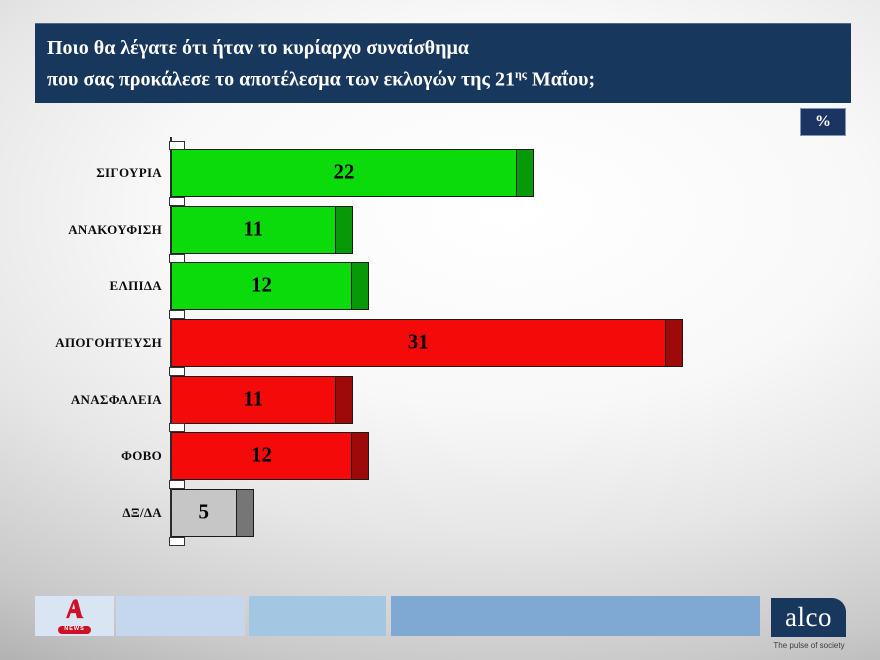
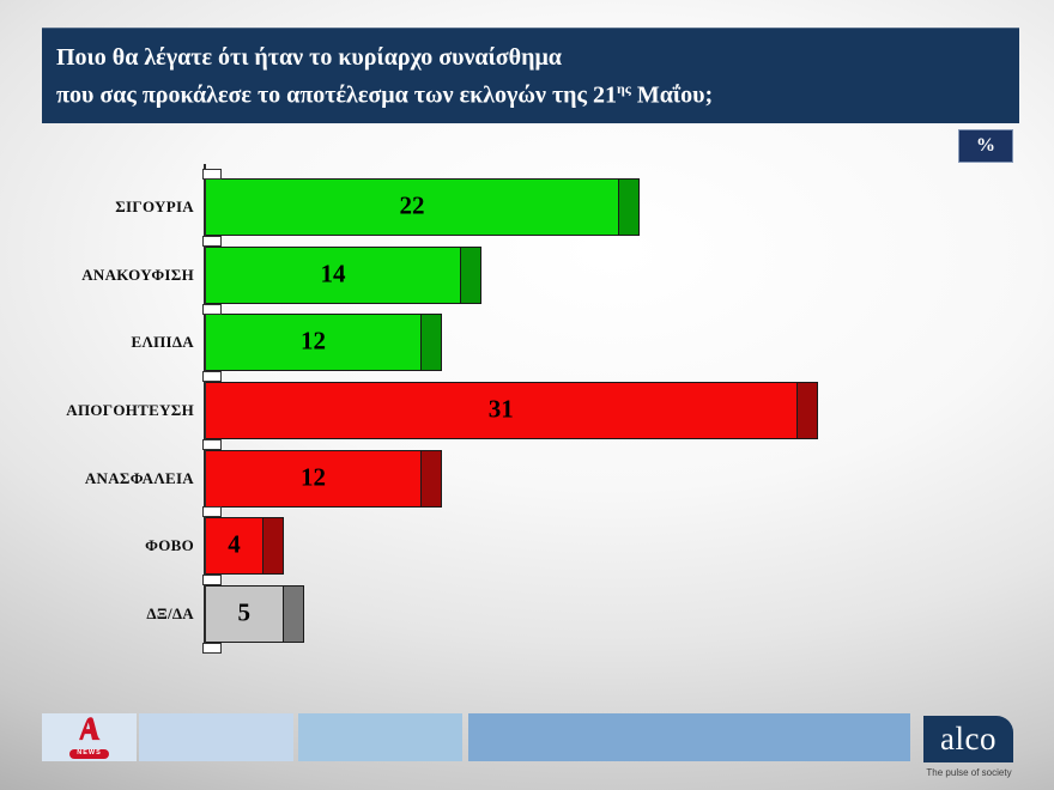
ΑΝΑΚΟΥΦΙΣΗ: 11 -> 14
ΑΝΑΣΦΑΛΕΙΑ: 11 -> 12
ΦΟΒΟ: 12 -> 4
